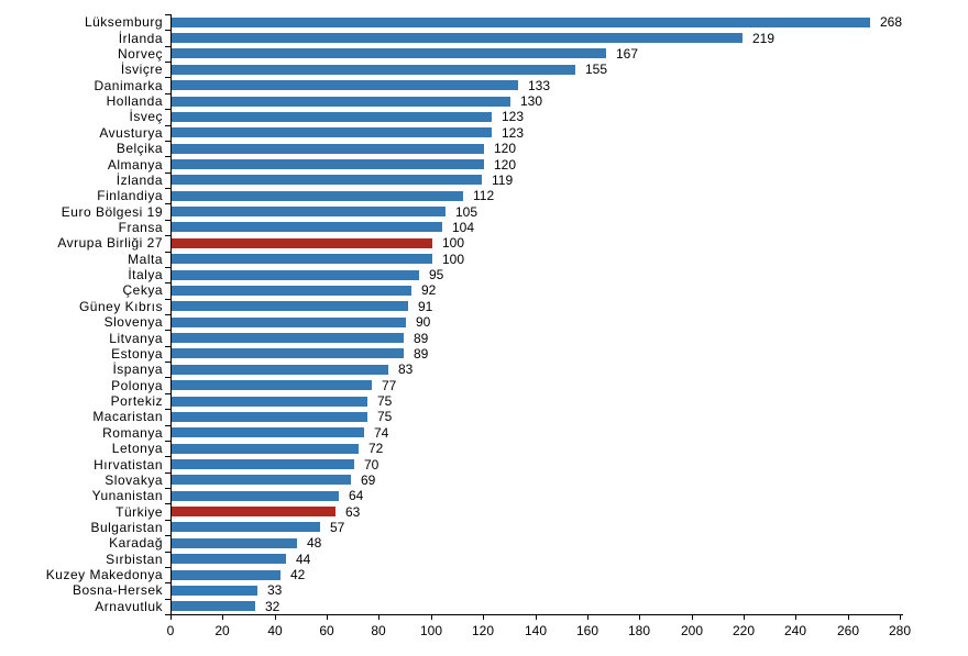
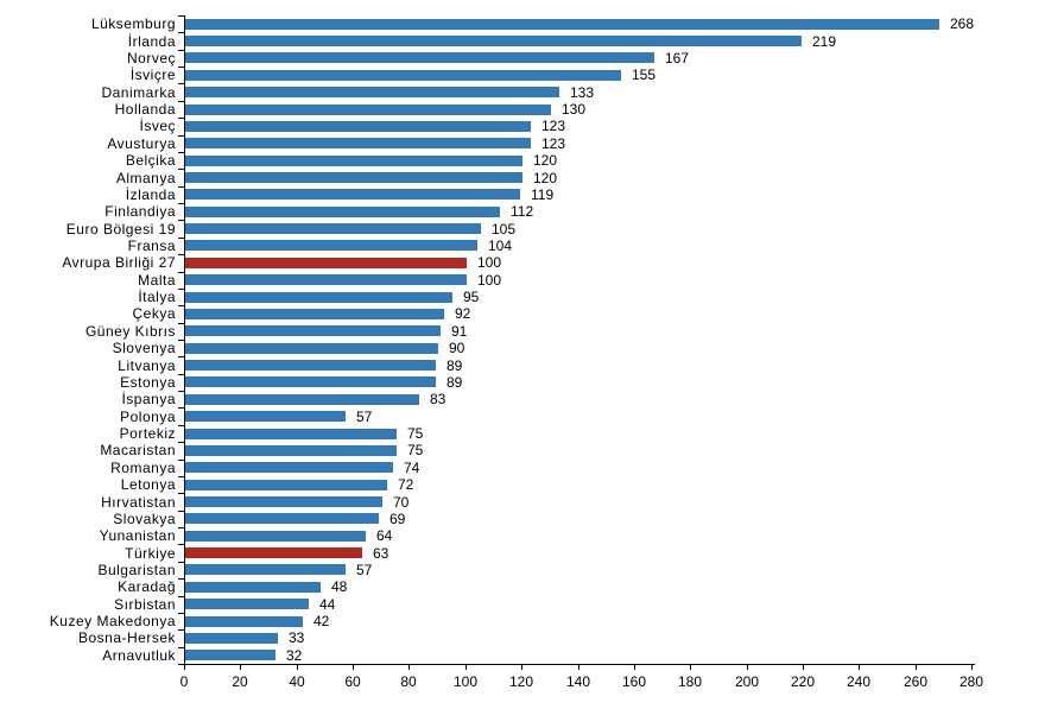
Polonya: 77 -> 57
